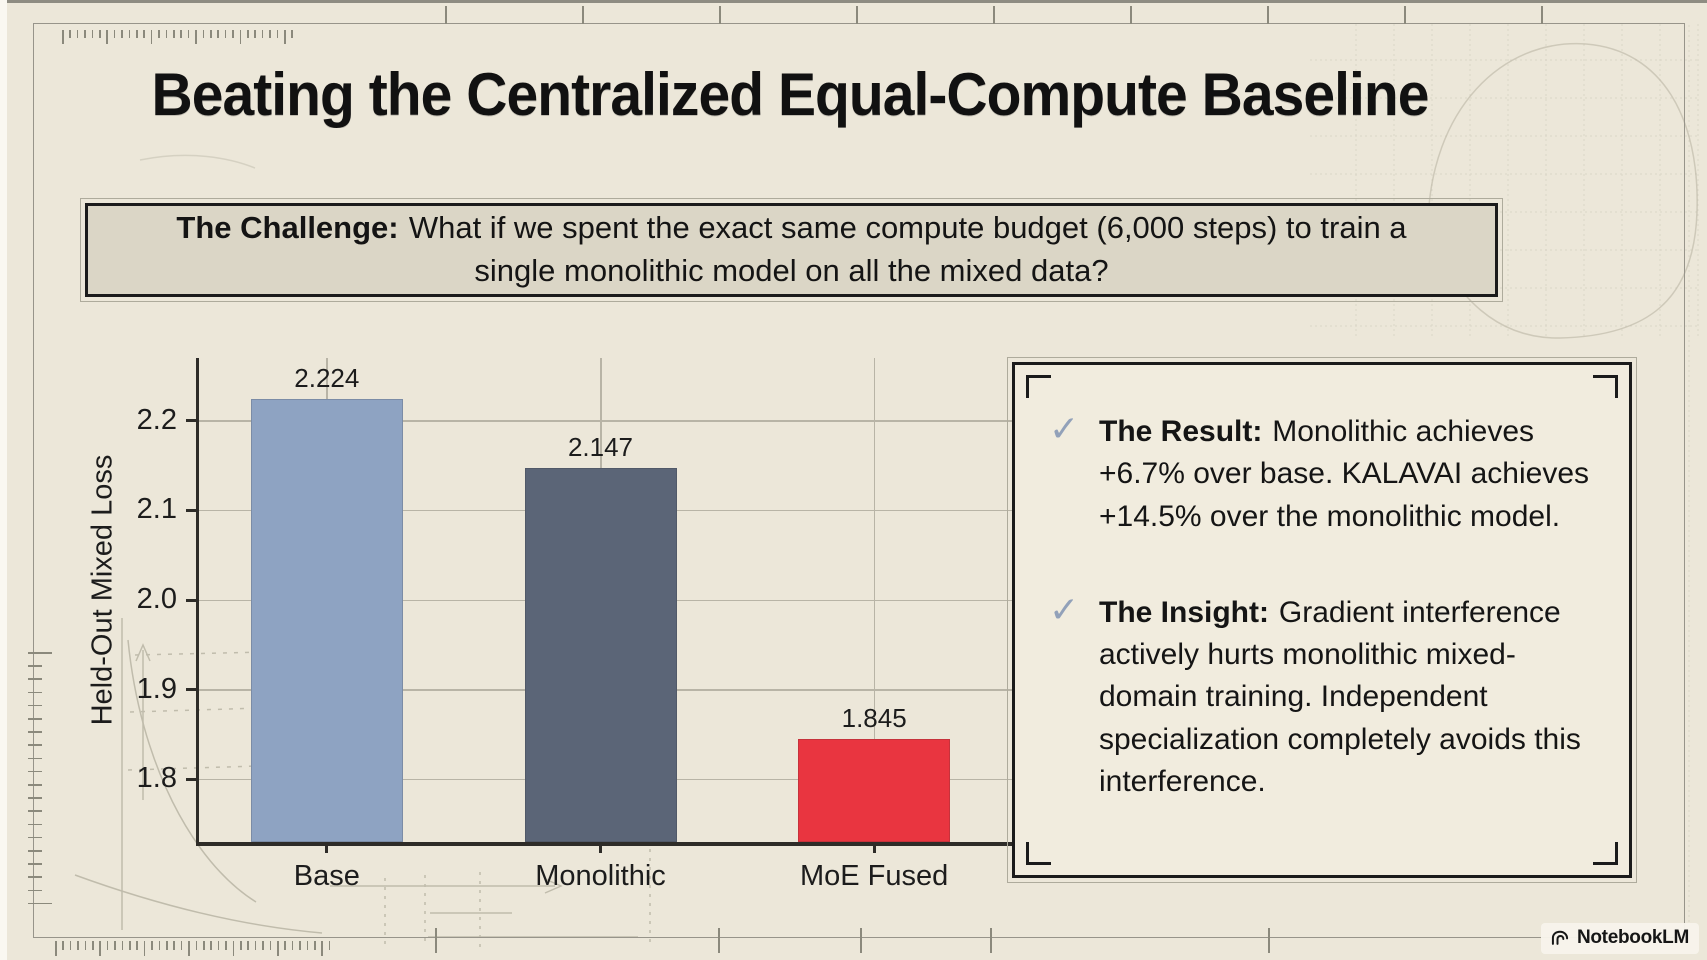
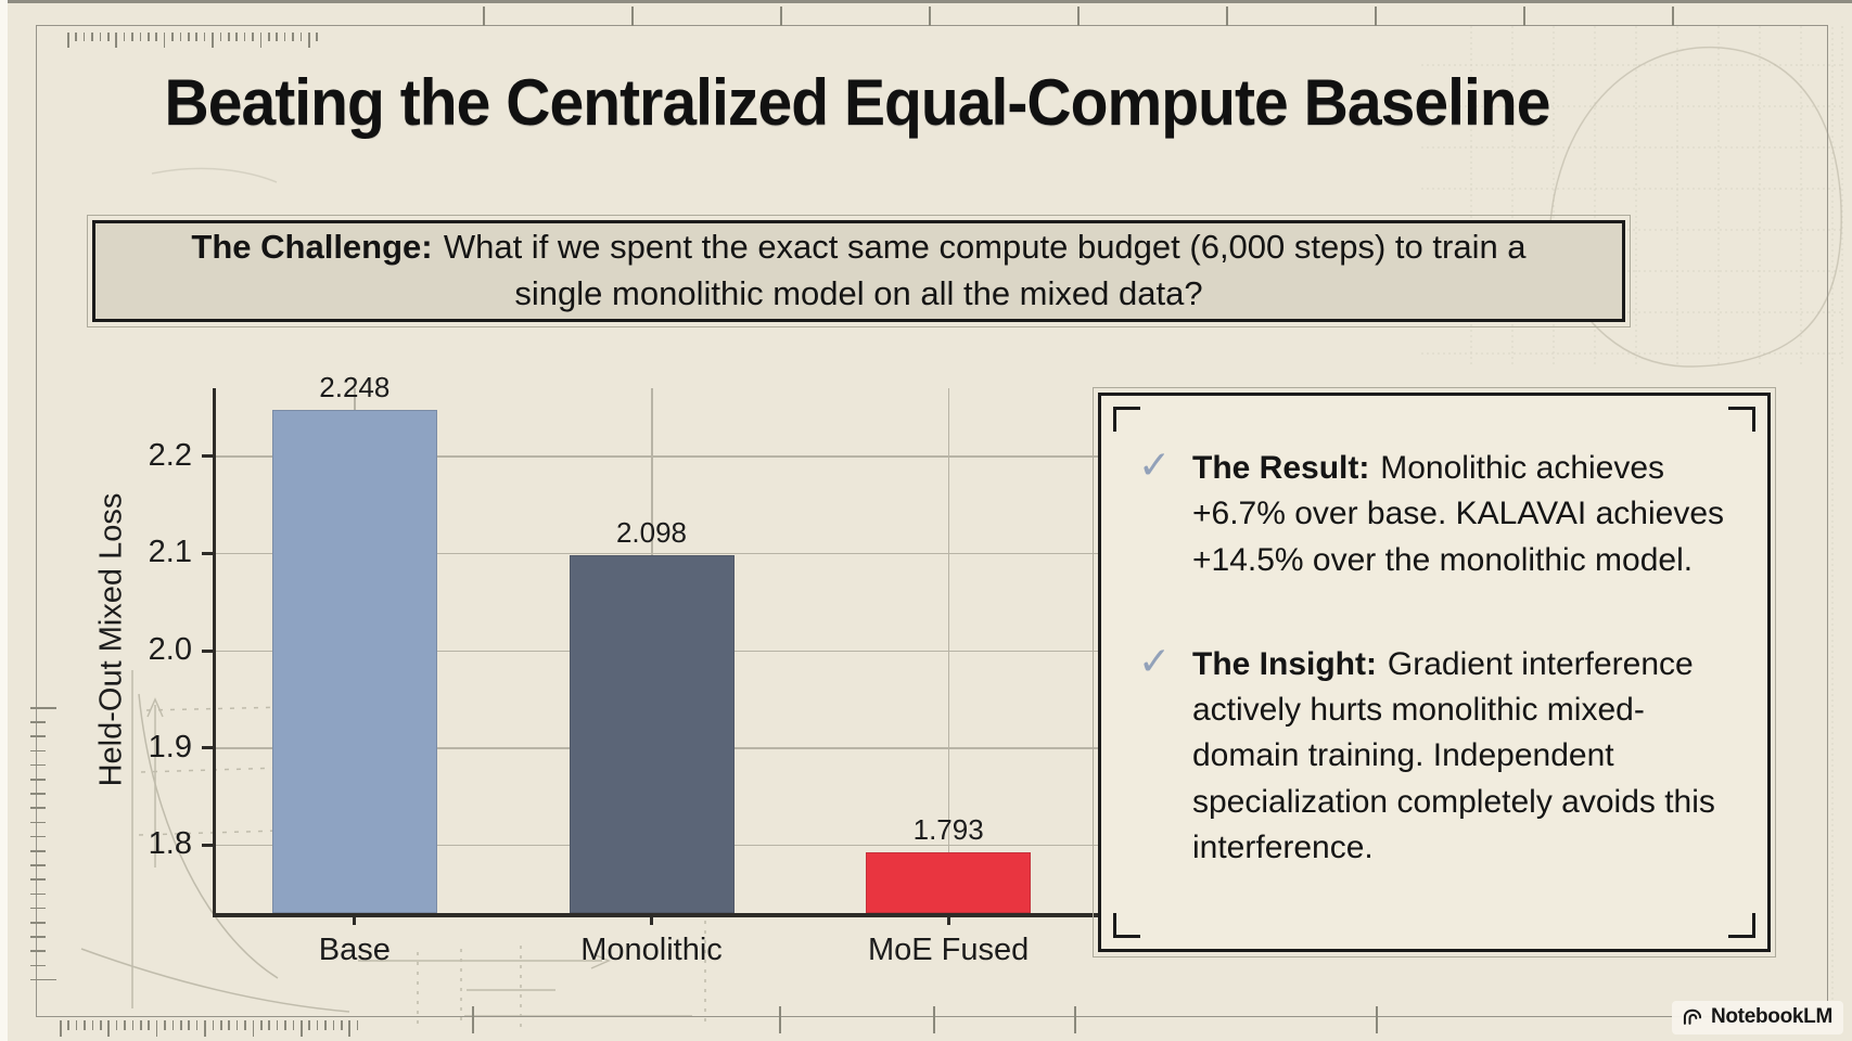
Base: 2.224 -> 2.248
Monolithic: 2.147 -> 2.098
MoE Fused: 1.845 -> 1.793
